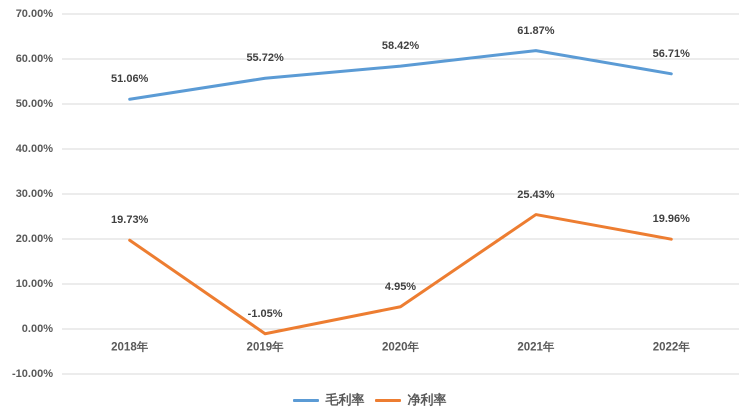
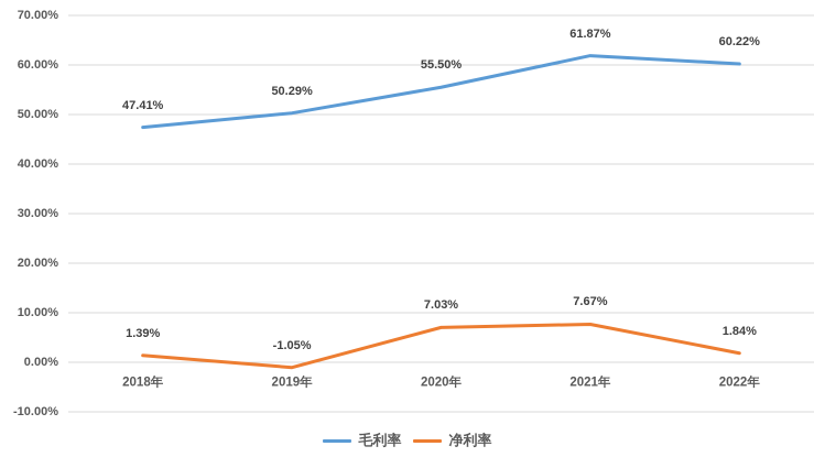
毛利率/2018年: 51.06% -> 47.41%
净利率/2018年: 19.73% -> 1.39%
毛利率/2019年: 55.72% -> 50.29%
毛利率/2020年: 58.42% -> 55.50%
净利率/2020年: 4.95% -> 7.03%
净利率/2021年: 25.43% -> 7.67%
毛利率/2022年: 56.71% -> 60.22%
净利率/2022年: 19.96% -> 1.84%
